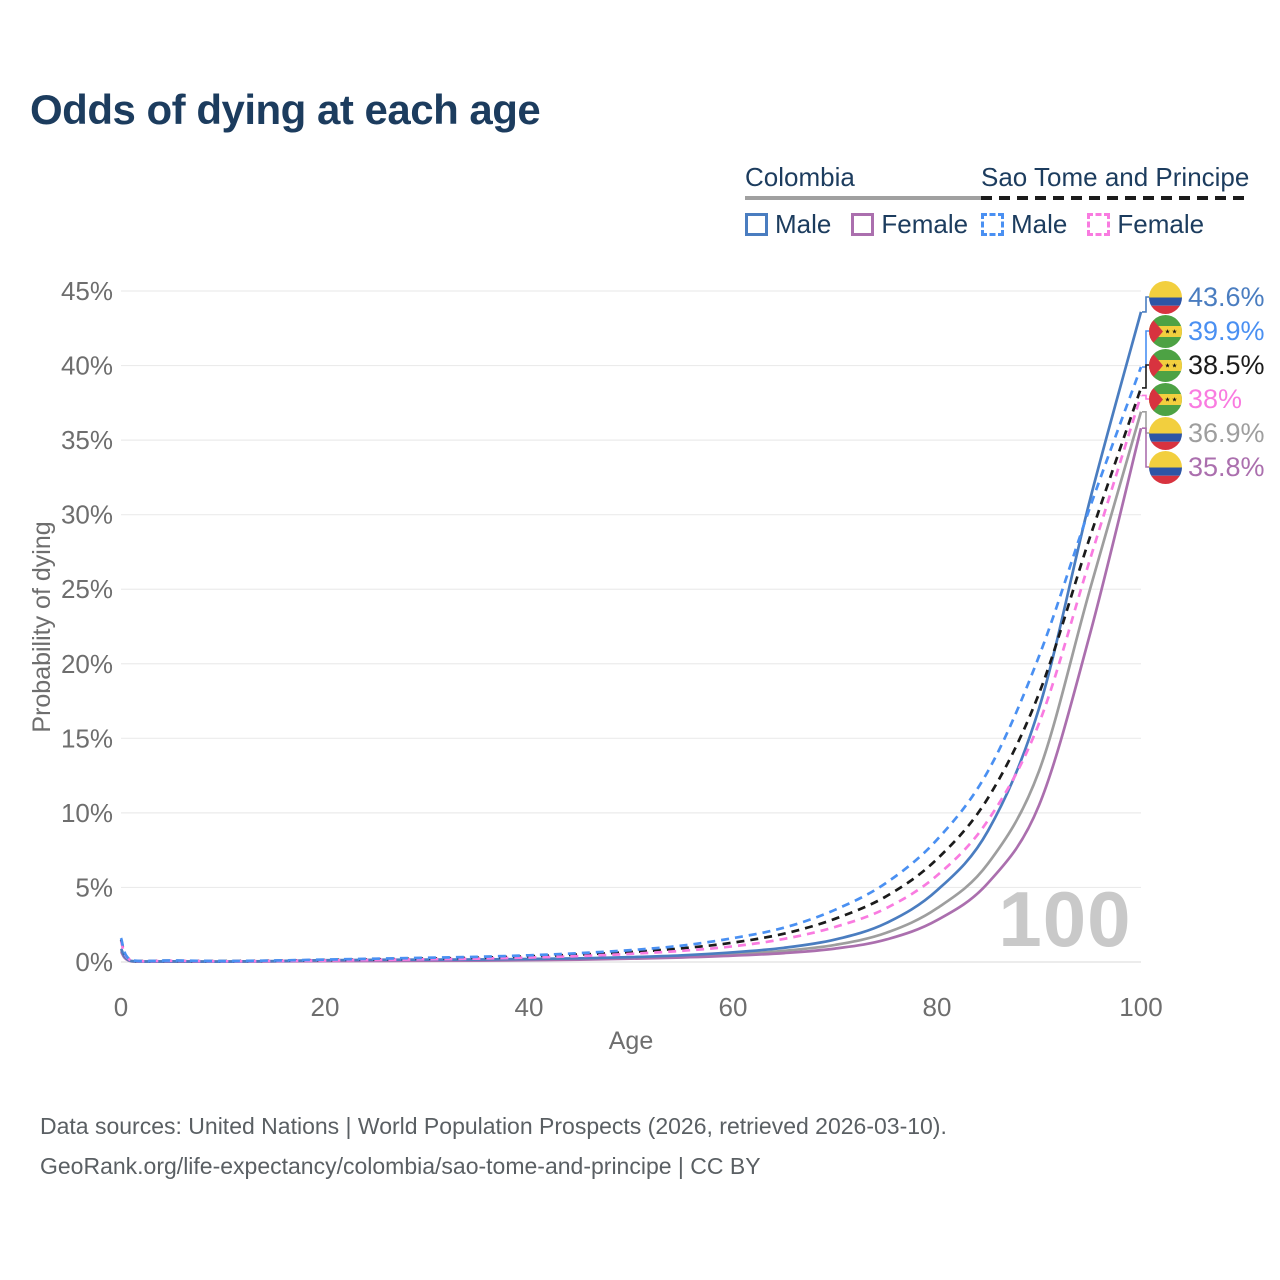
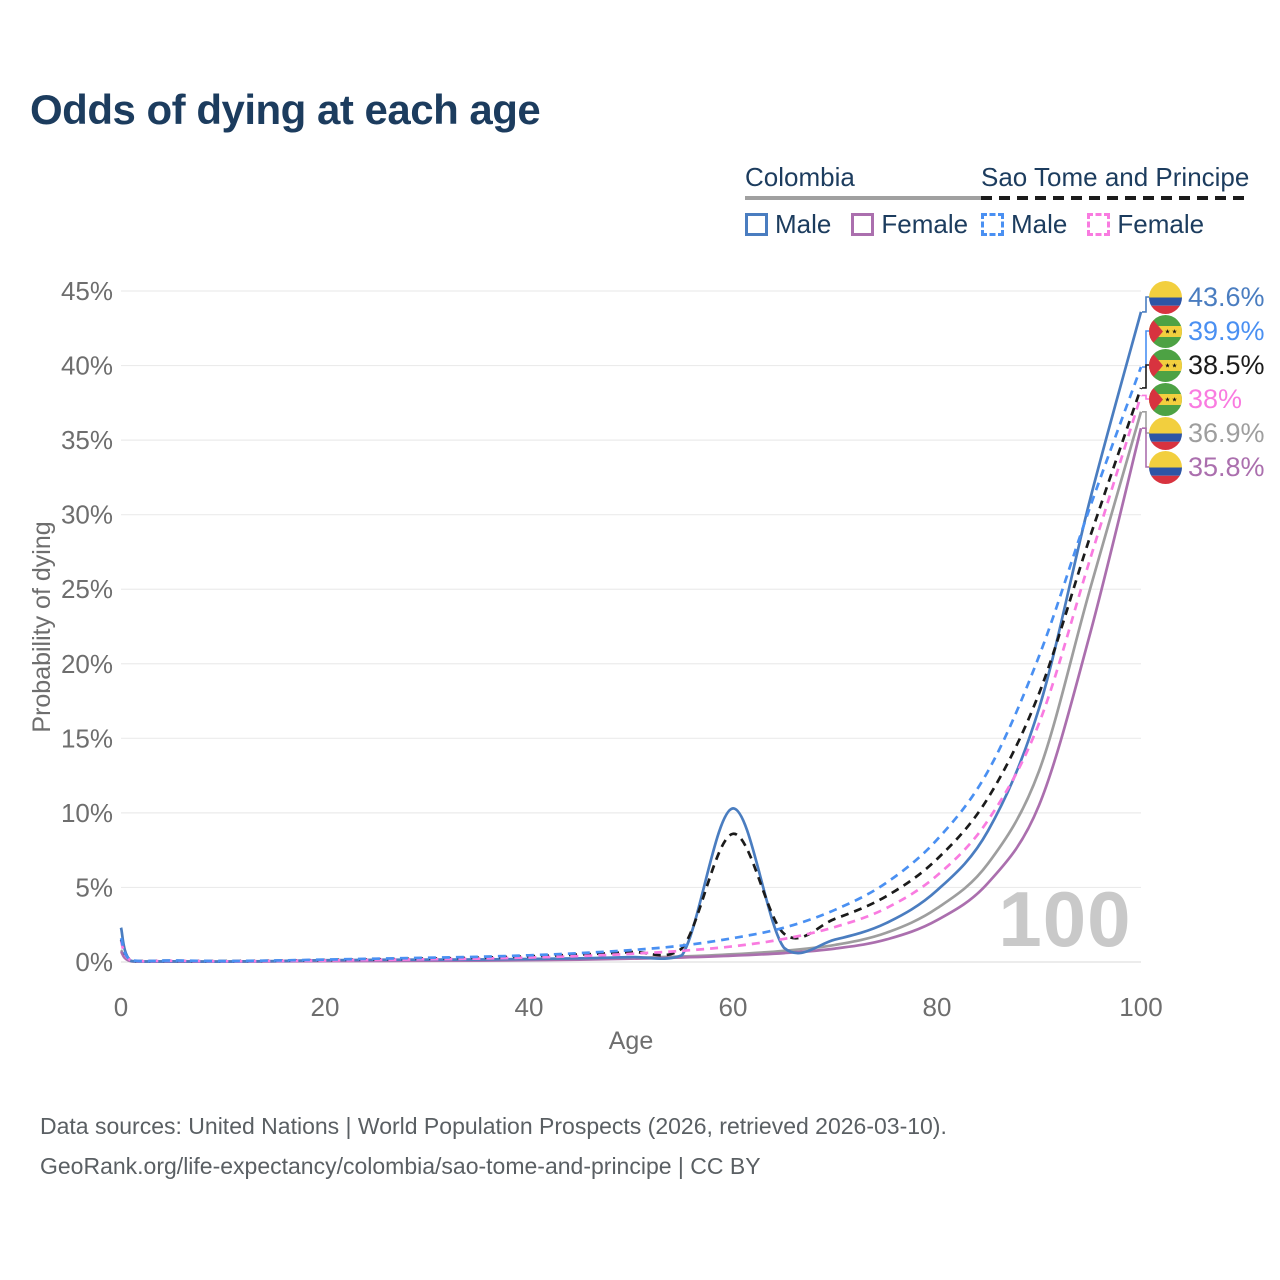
Colombia Male/0: 0.9% -> 2.3%
Colombia Male/60: 0.7% -> 10.3%
Sao Tome and Principe/60: 1.3% -> 8.6%
